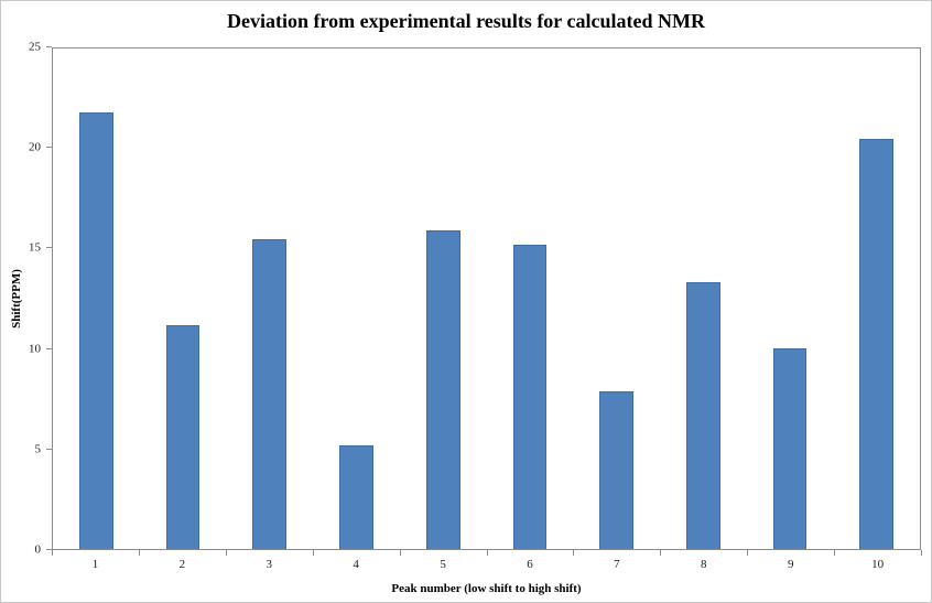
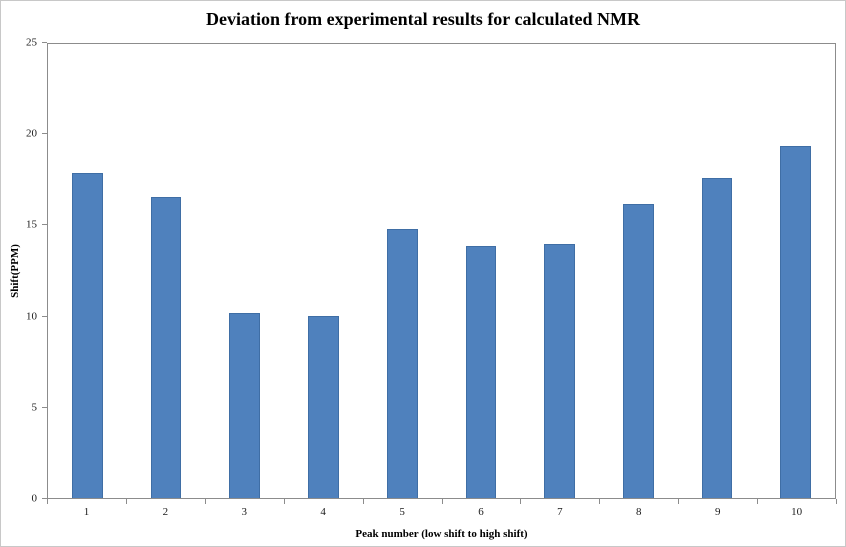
1: 21.8 -> 17.9
2: 11.2 -> 16.6
3: 15.5 -> 10.2
4: 5.2 -> 10.0
5: 15.9 -> 14.8
6: 15.2 -> 13.9
7: 7.9 -> 14.0
8: 13.3 -> 16.2
9: 10.0 -> 17.6
10: 20.5 -> 19.4
